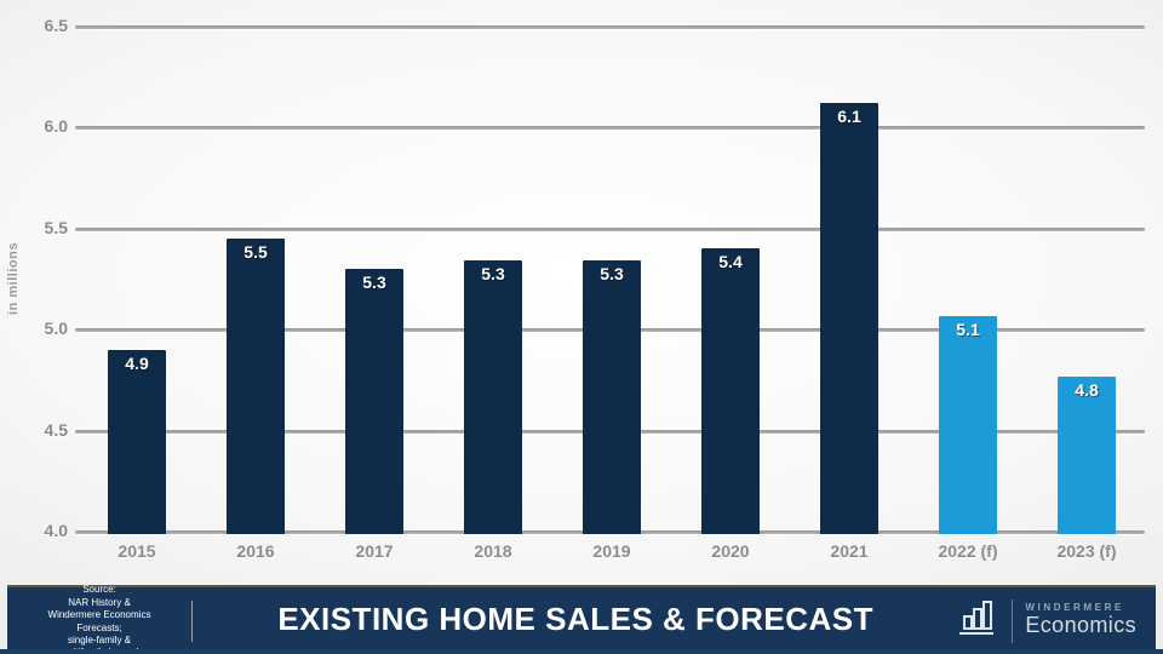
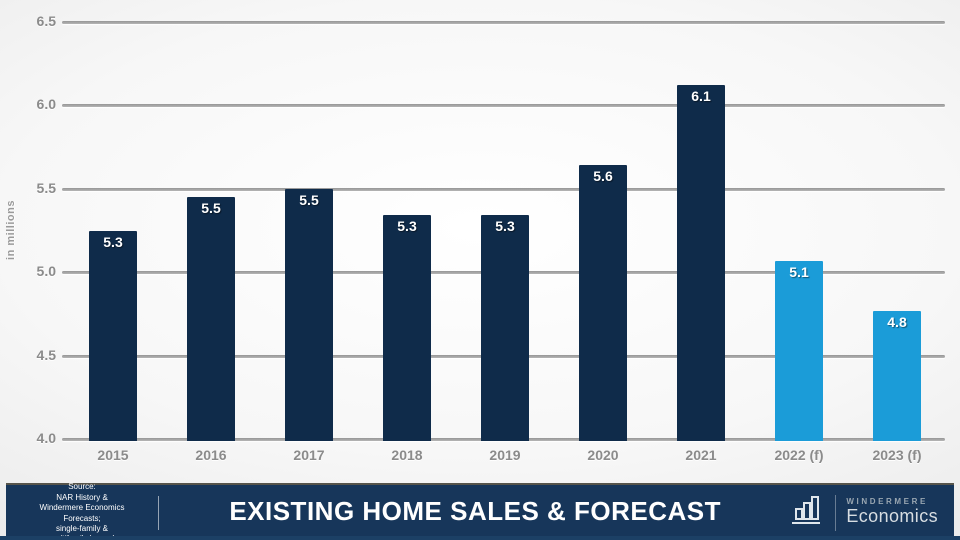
2015: 4.9 -> 5.3
2017: 5.3 -> 5.5
2020: 5.4 -> 5.6
